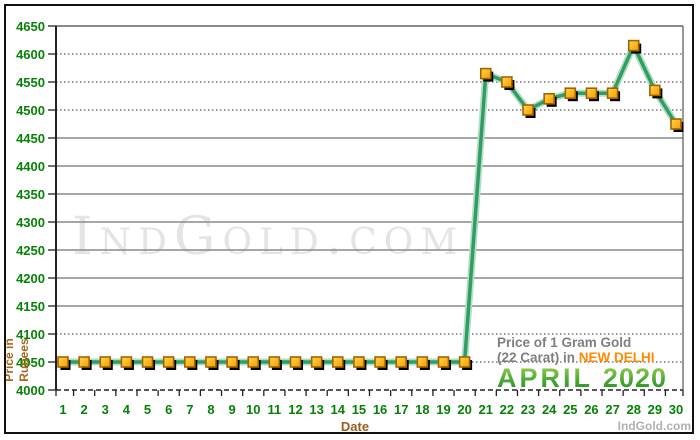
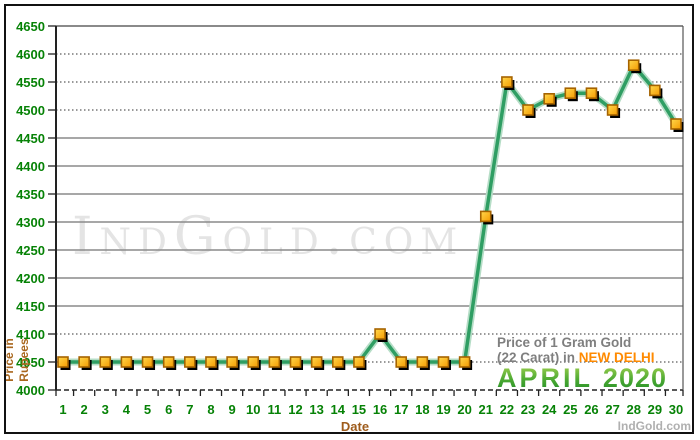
16: 4050 -> 4100
21: 4560 -> 4310
27: 4530 -> 4500
28: 4620 -> 4580
